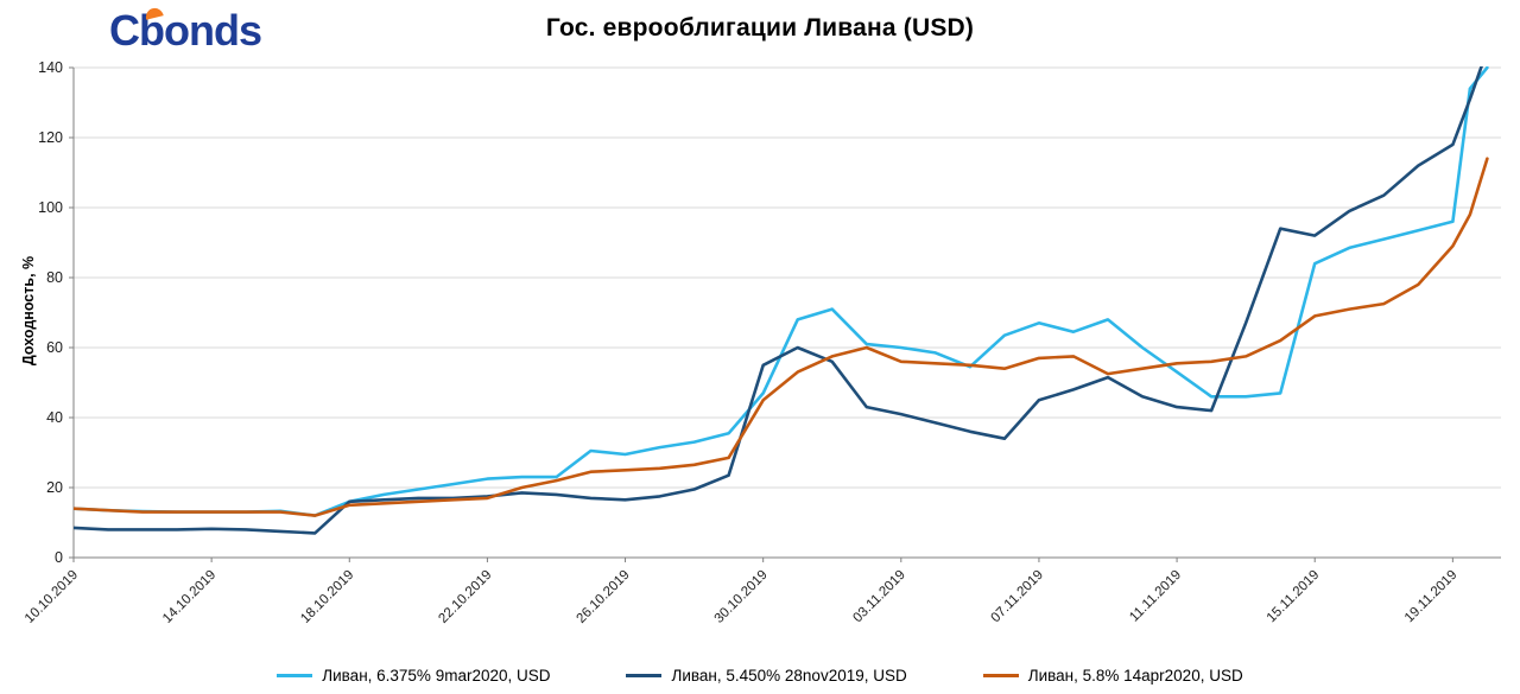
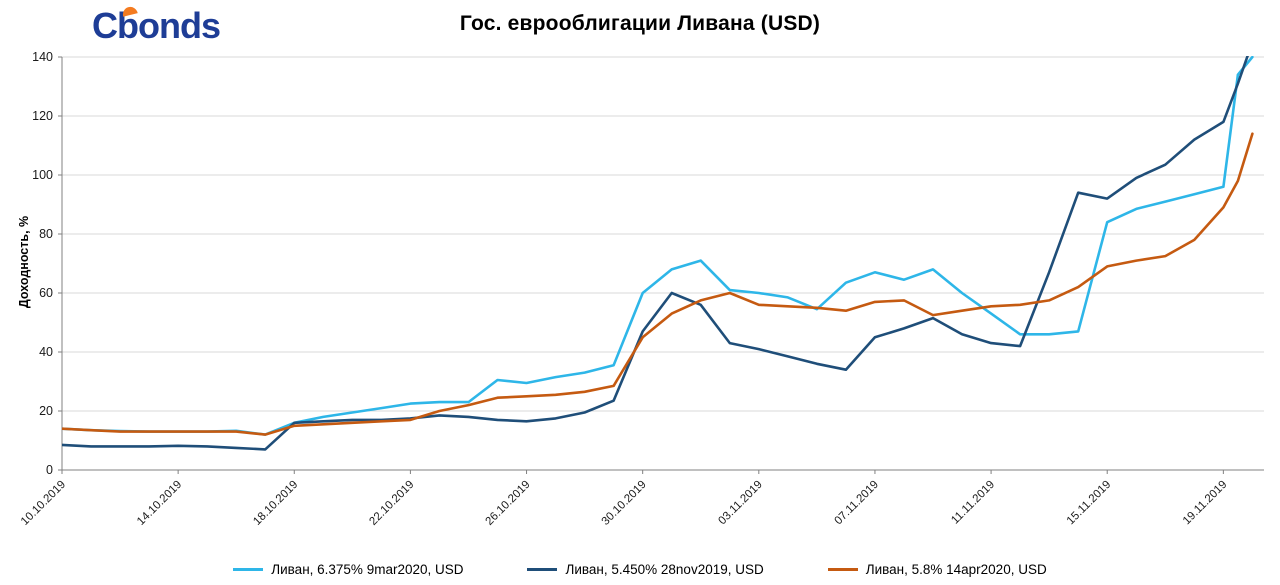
Ливан, 6.375% 9mar2020, USD/20: 47 -> 60
Ливан, 5.450% 28nov2019, USD/20: 55 -> 47
